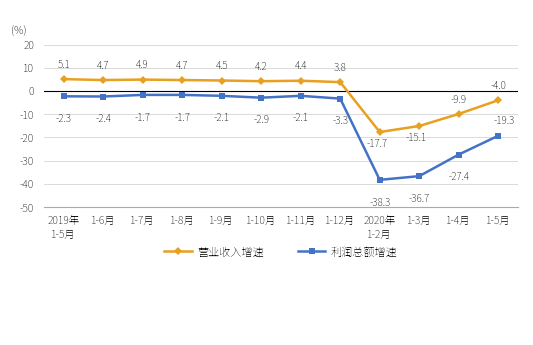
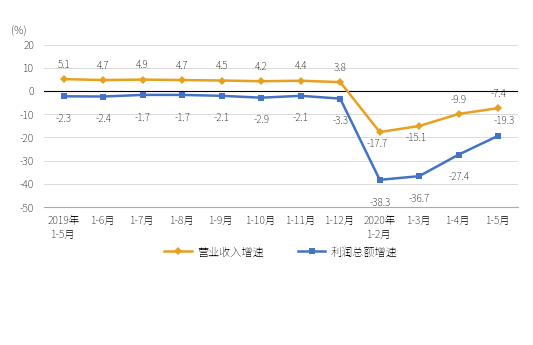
营业收入增速/1-5月: -4.0 -> -7.4
